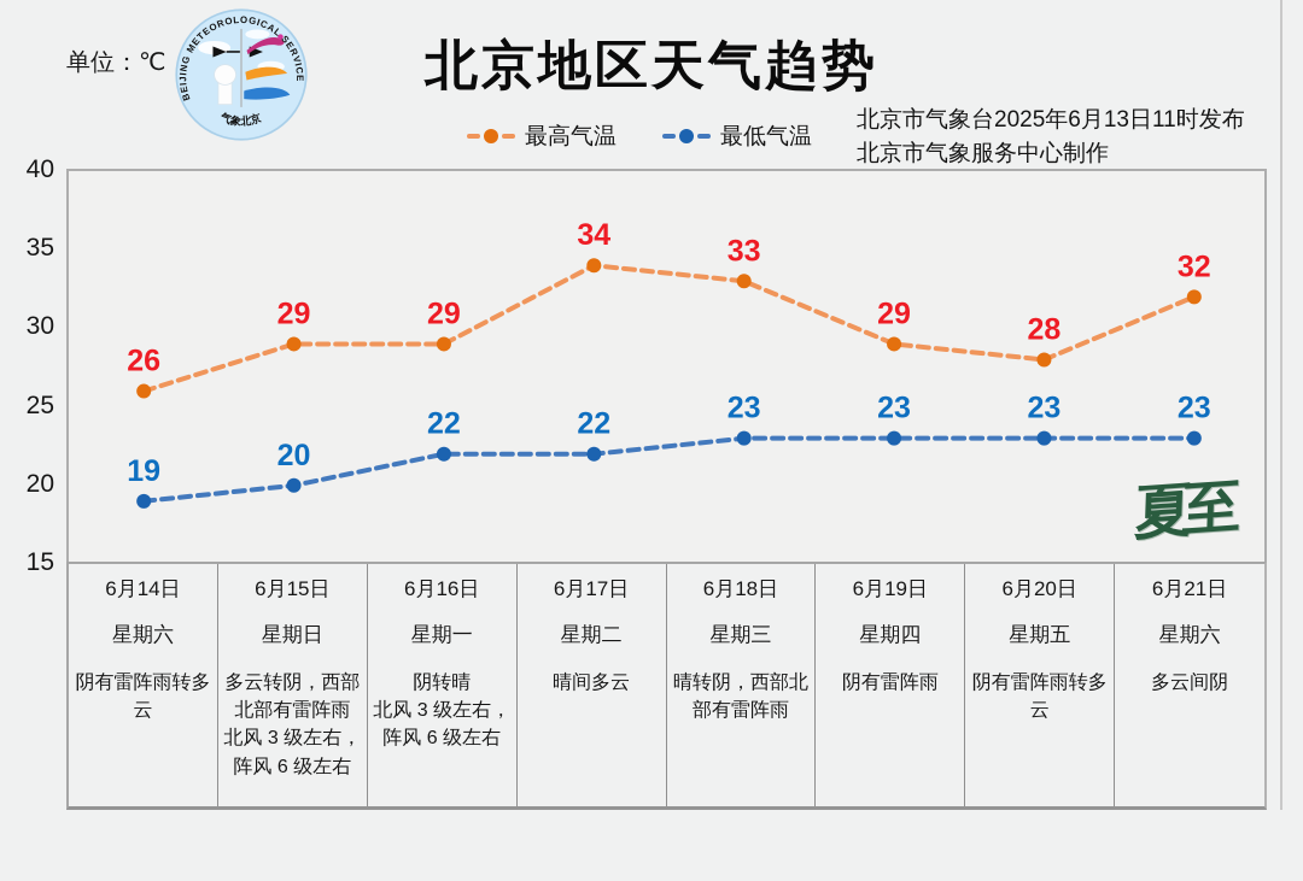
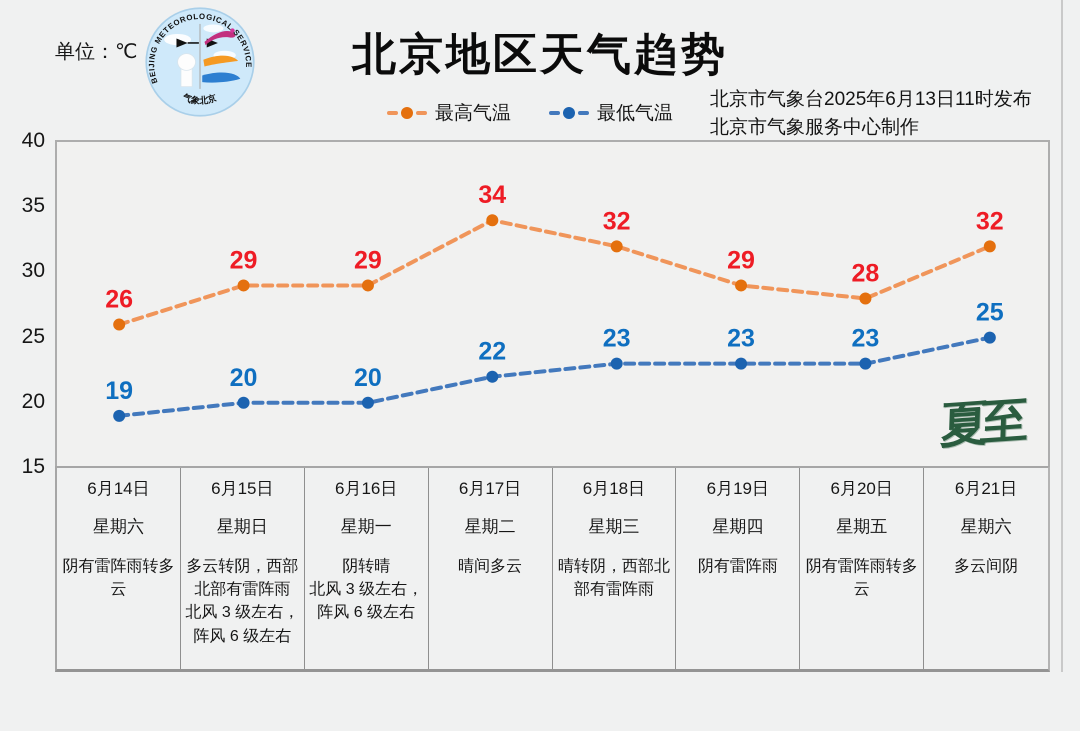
最低气温/6月16日: 22 -> 20
最高气温/6月18日: 33 -> 32
最低气温/6月21日: 23 -> 25
